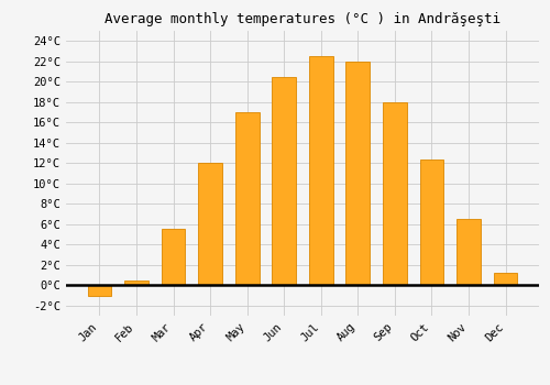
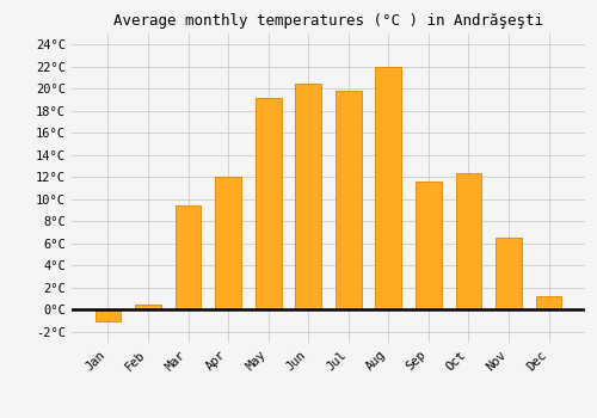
Mar: 5.5°C -> 9.4°C
May: 17.0°C -> 19.2°C
Jul: 22.5°C -> 19.8°C
Sep: 18.0°C -> 11.6°C
